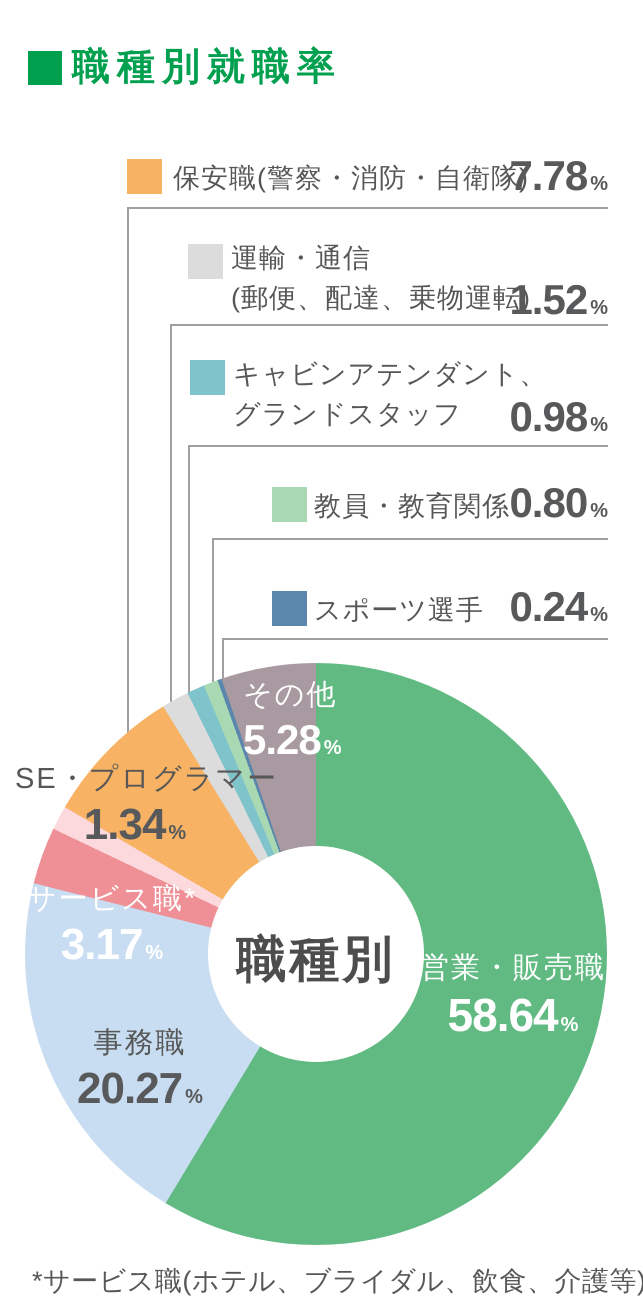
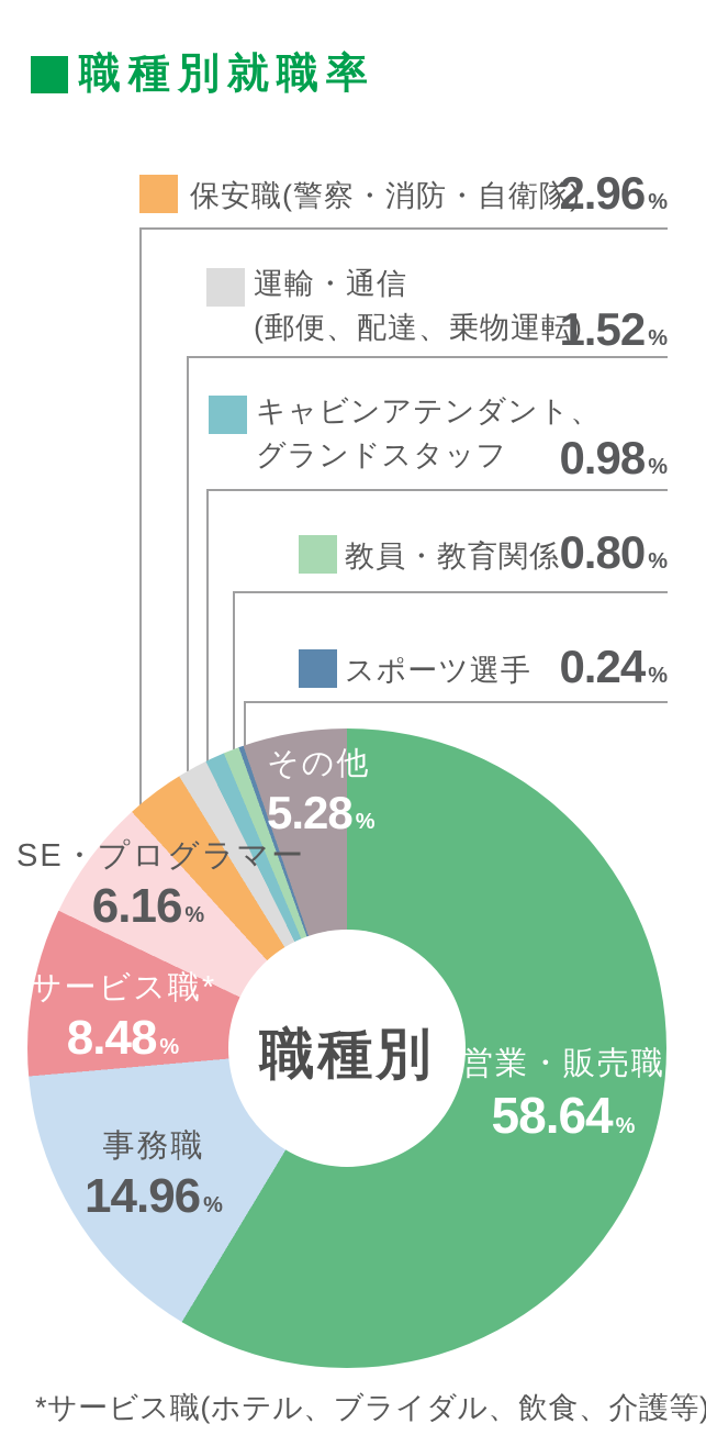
事務職: 20.27 -> 14.96
サービス職*: 3.17 -> 8.48
SE・プログラマー: 1.34 -> 6.16
保安職(警察・消防・自衛隊): 7.78 -> 2.96
